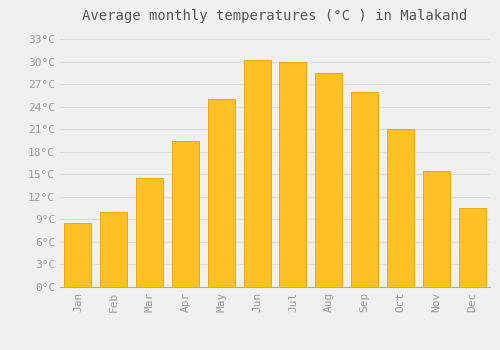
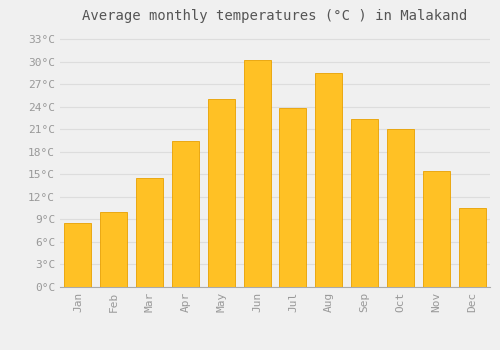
Jul: 30.0°C -> 23.8°C
Sep: 26.0°C -> 22.4°C
